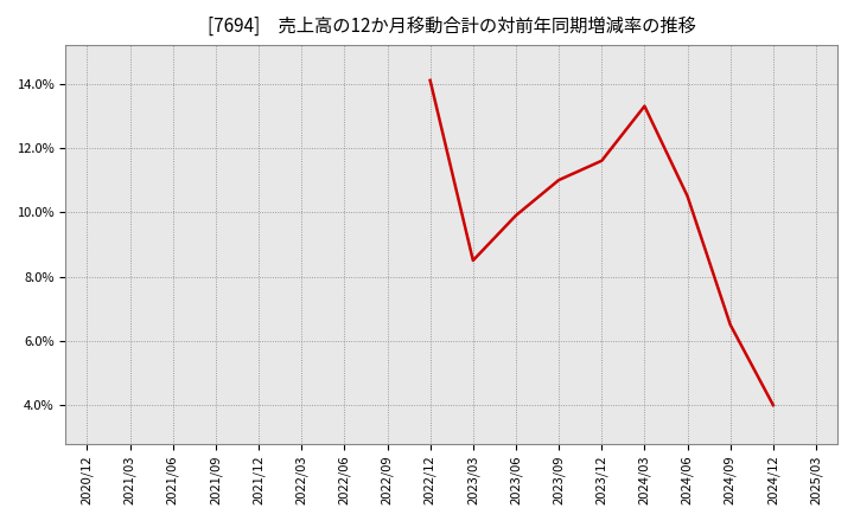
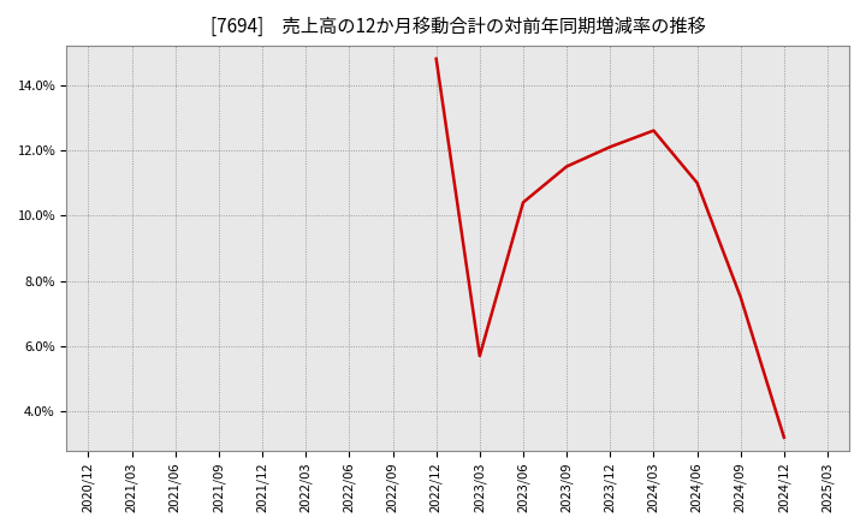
2022/12: 14.1% -> 14.8%
2023/03: 8.5% -> 5.7%
2023/06: 9.9% -> 10.4%
2023/09: 11.0% -> 11.5%
2023/12: 11.6% -> 12.1%
2024/03: 13.3% -> 12.6%
2024/06: 10.5% -> 11.0%
2024/09: 6.5% -> 7.5%
2024/12: 4.0% -> 3.2%
